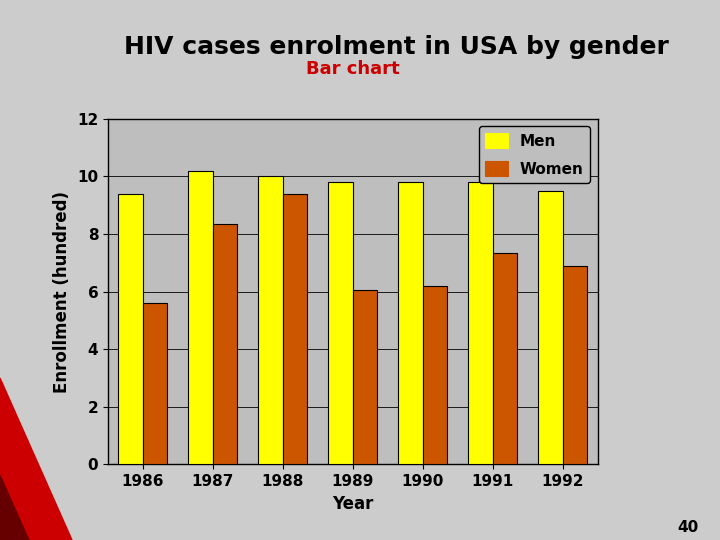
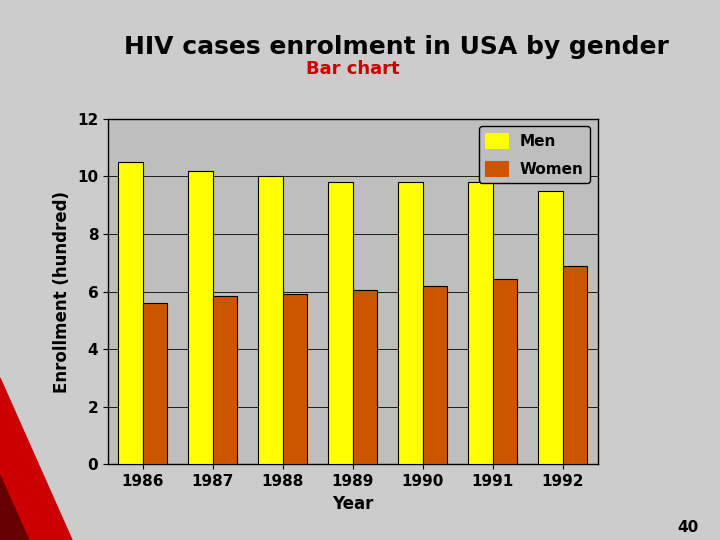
Men/1986: 9.4 -> 10.5
Women/1987: 8.35 -> 5.85
Women/1988: 9.40 -> 5.90
Women/1991: 7.35 -> 6.45
